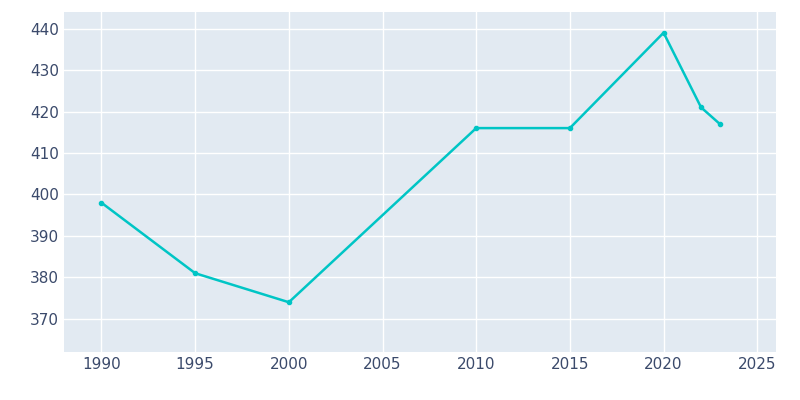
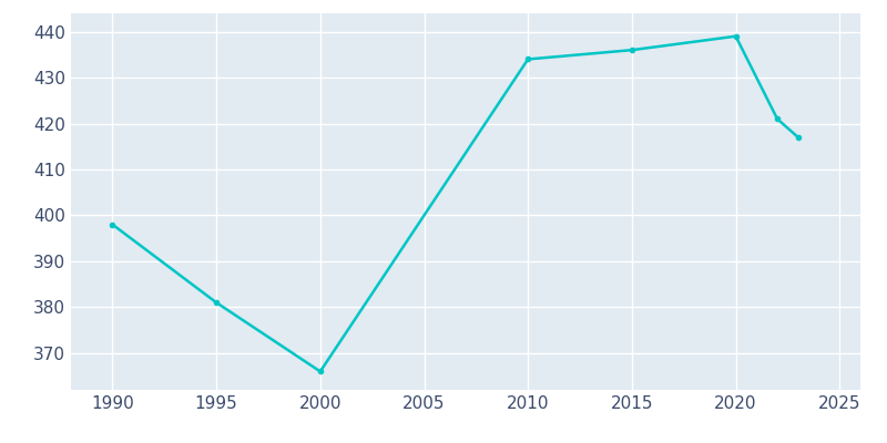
2000: 374 -> 366
2010: 416 -> 434
2015: 416 -> 436
